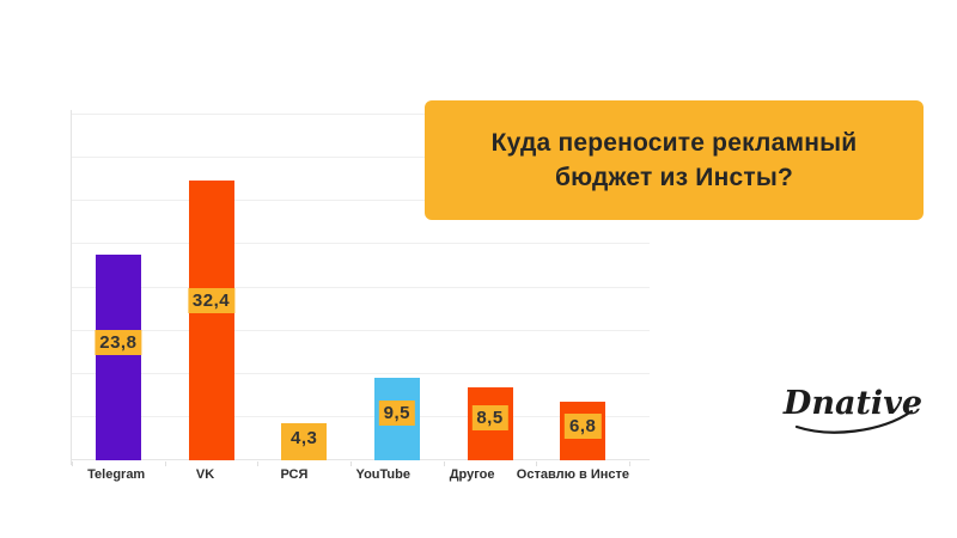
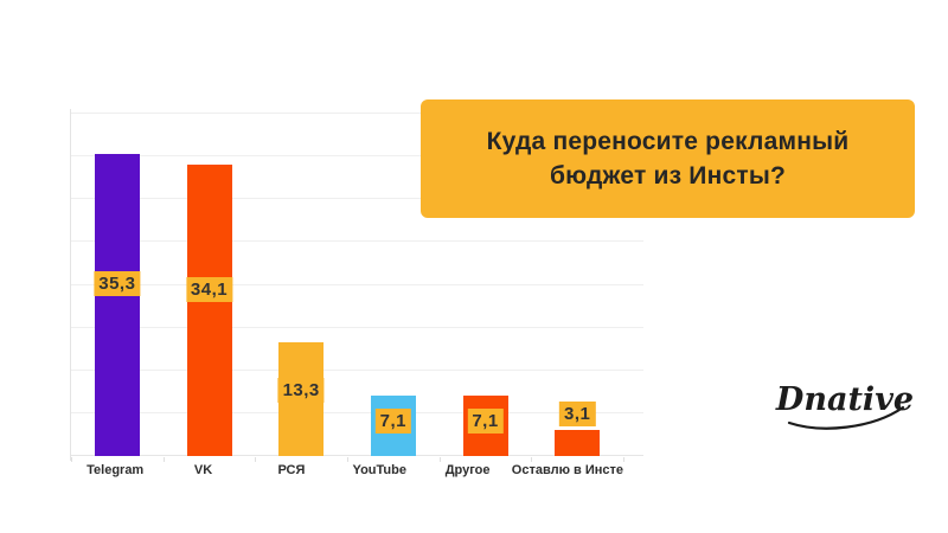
Telegram: 23,8 -> 35,3
VK: 32,4 -> 34,1
РСЯ: 4,3 -> 13,3
YouTube: 9,5 -> 7,1
Другое: 8,5 -> 7,1
Оставлю в Инсте: 6,8 -> 3,1
